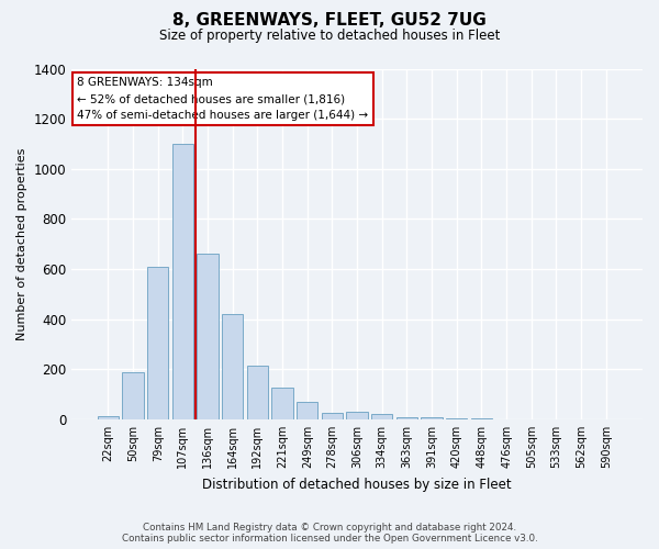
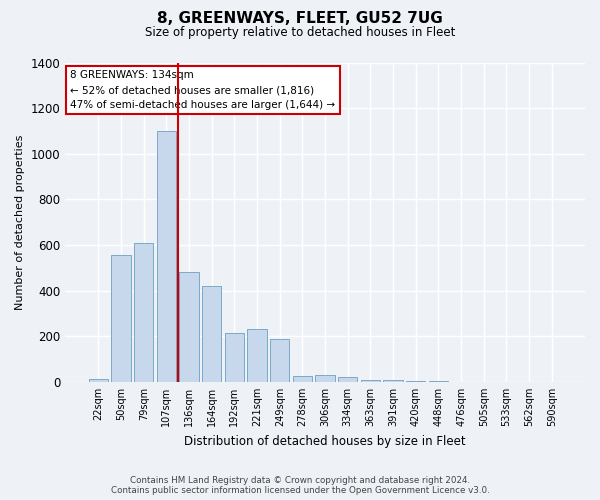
50sqm: 190 -> 555
136sqm: 660 -> 480
221sqm: 125 -> 230
249sqm: 70 -> 190
